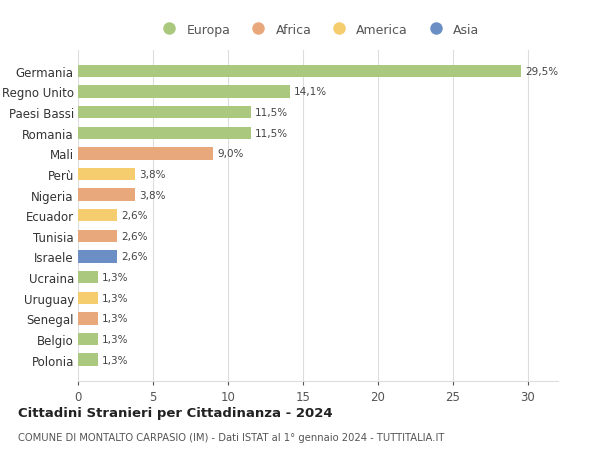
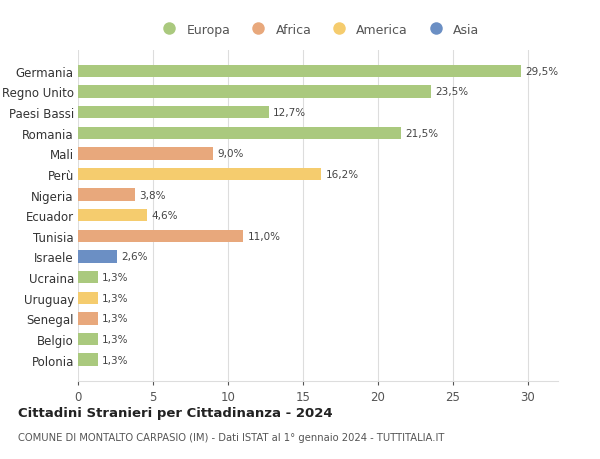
Regno Unito: 14,1% -> 23,5%
Paesi Bassi: 11,5% -> 12,7%
Romania: 11,5% -> 21,5%
Perù: 3,8% -> 16,2%
Ecuador: 2,6% -> 4,6%
Tunisia: 2,6% -> 11,0%
